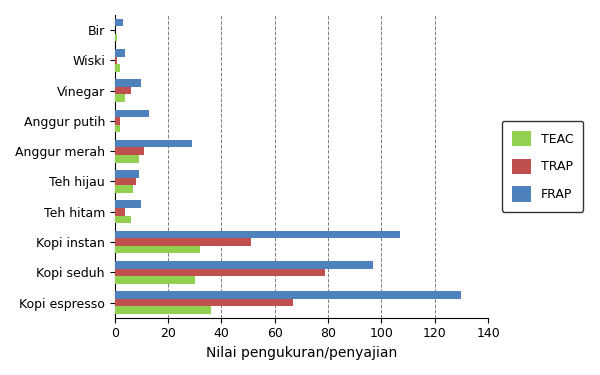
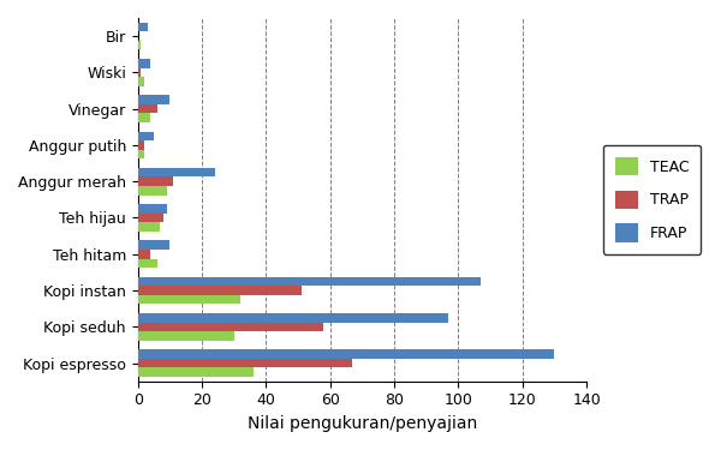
FRAP/Anggur putih: 13 -> 5
FRAP/Anggur merah: 29 -> 24
TRAP/Kopi seduh: 79 -> 58
